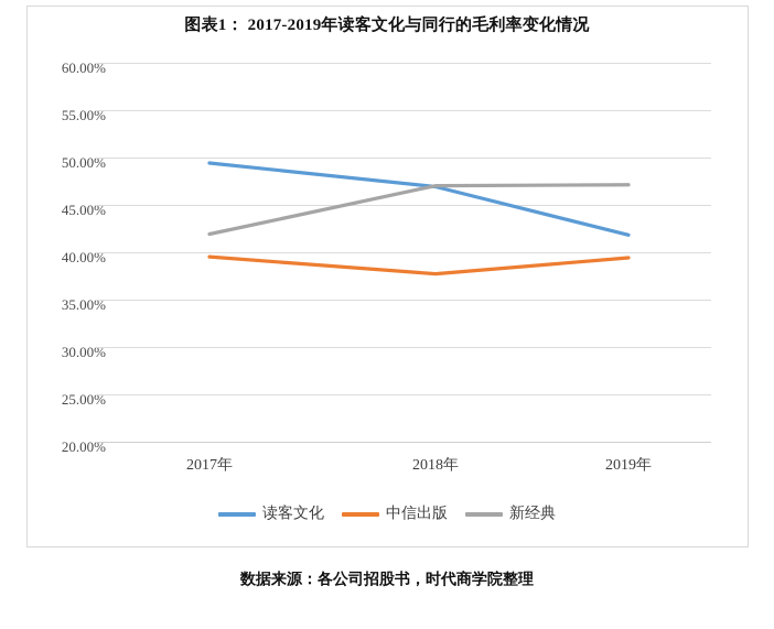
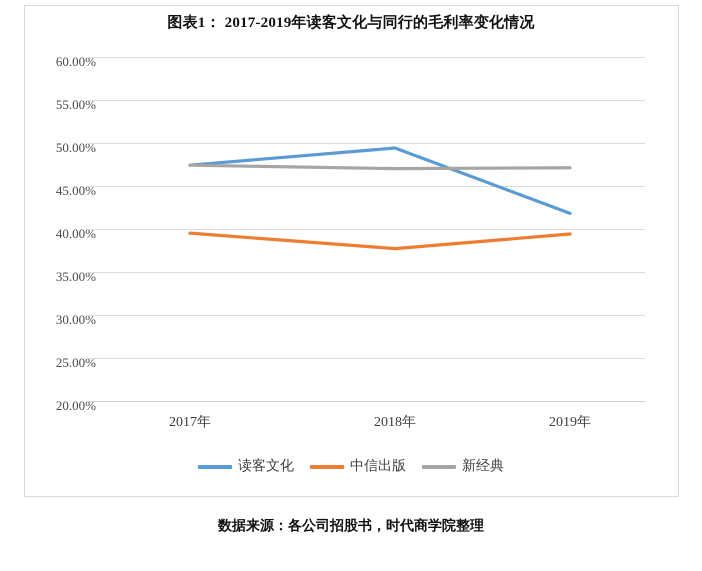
读客文化/2017年: 50% -> 48%
新经典/2017年: 42% -> 48%
读客文化/2018年: 48% -> 50%
